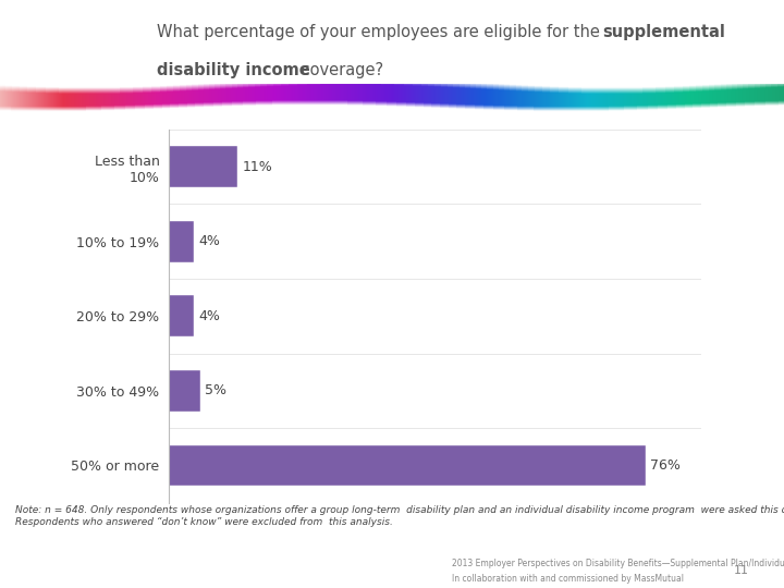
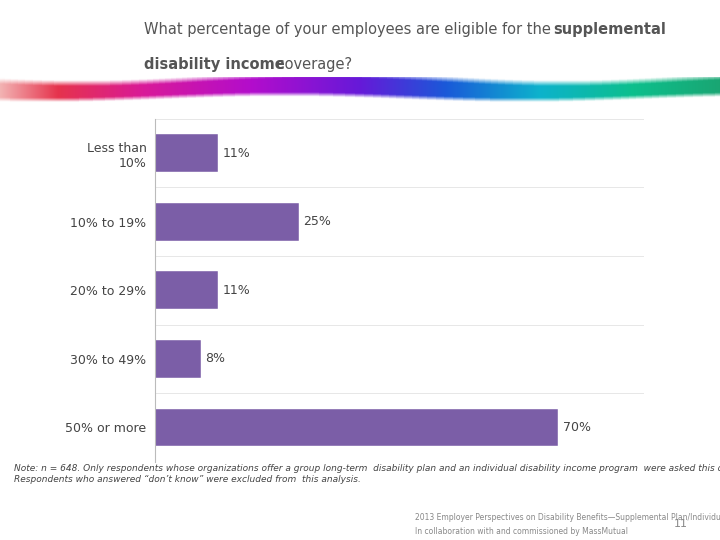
10% to 19%: 4% -> 25%
20% to 29%: 4% -> 11%
30% to 49%: 5% -> 8%
50% or more: 76% -> 70%
